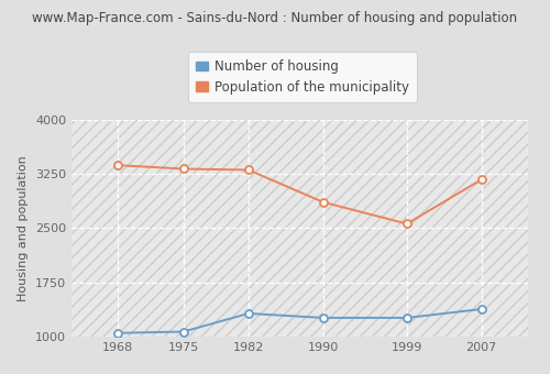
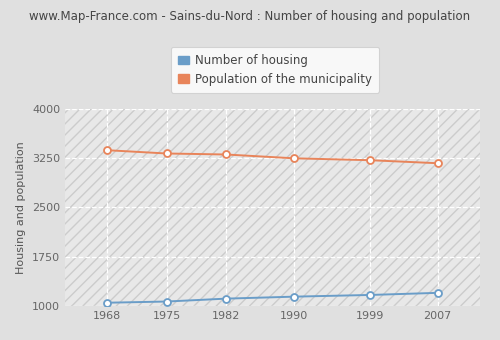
Number of housing/1982: 1320 -> 1110
Number of housing/1990: 1260 -> 1140
Population of the municipality/1990: 2860 -> 3250
Number of housing/1999: 1260 -> 1170
Population of the municipality/1999: 2560 -> 3220
Number of housing/2007: 1380 -> 1200
